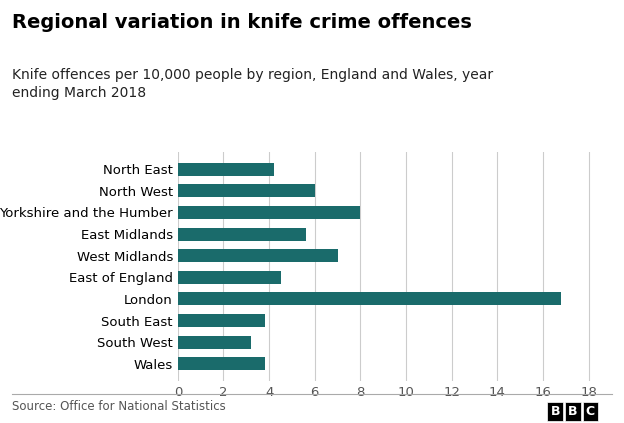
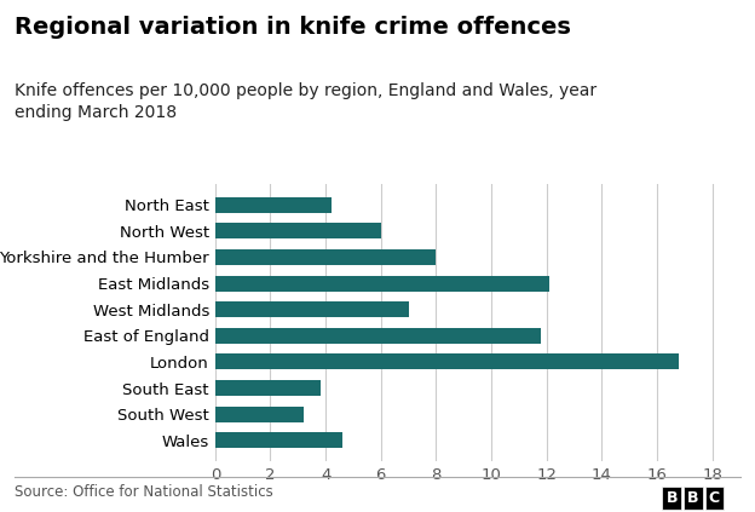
East Midlands: 5.6 -> 12.1
East of England: 4.5 -> 11.8
Wales: 3.8 -> 4.6
